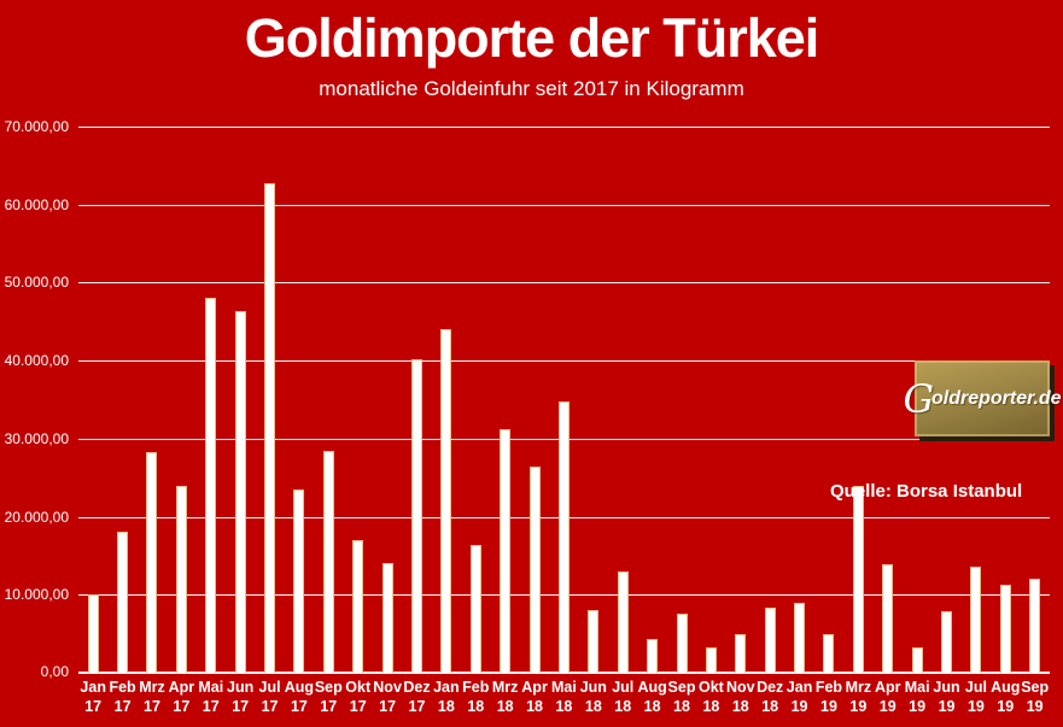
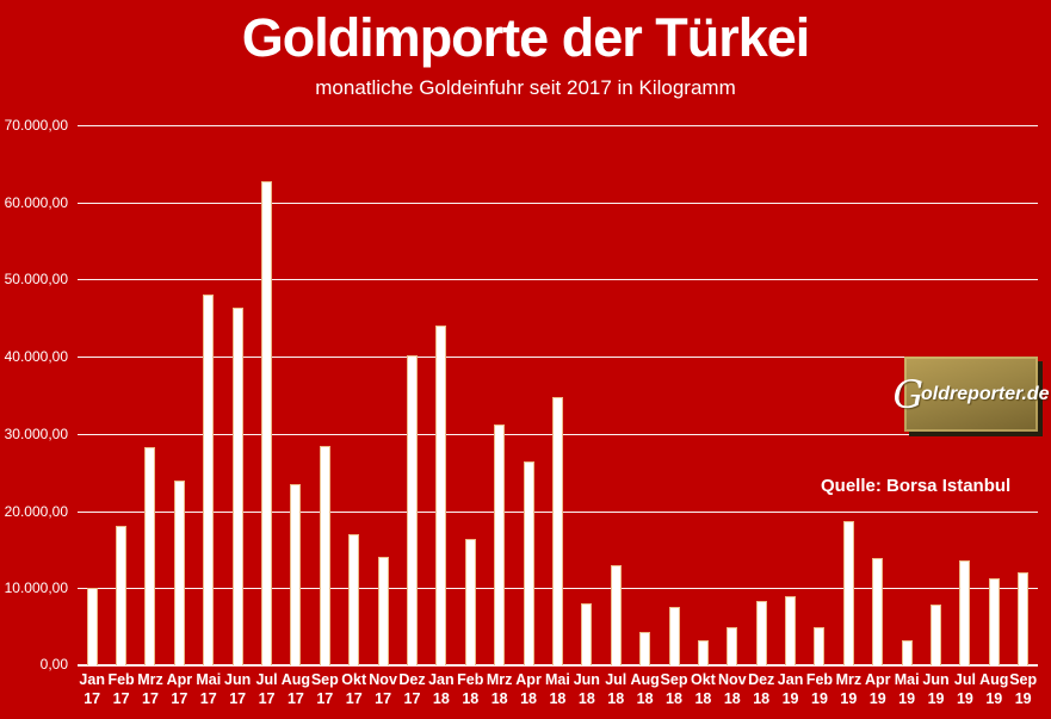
Mrz 19: 24000 -> 19000
